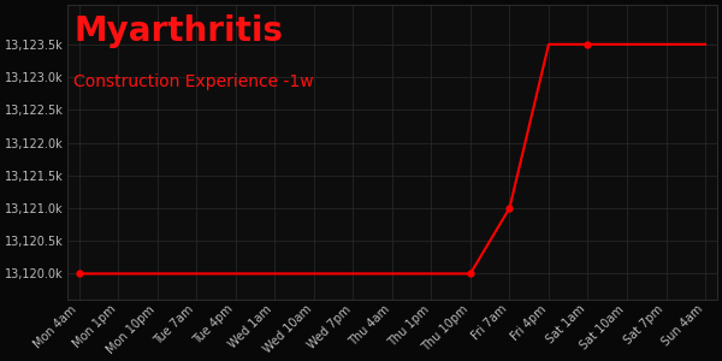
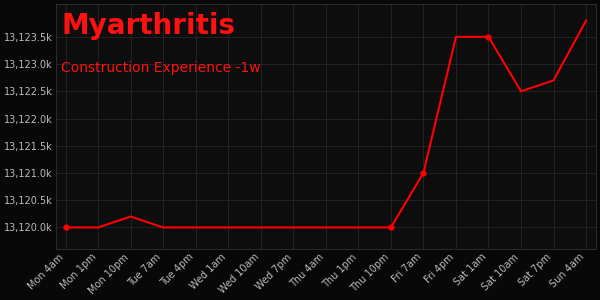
Mon 10pm: 13,120.0k -> 13,120.2k
Sat 10am: 13,123.5k -> 13,122.5k
Sat 7pm: 13,123.5k -> 13,122.7k
Sun 4am: 13,123.5k -> 13,123.8k
